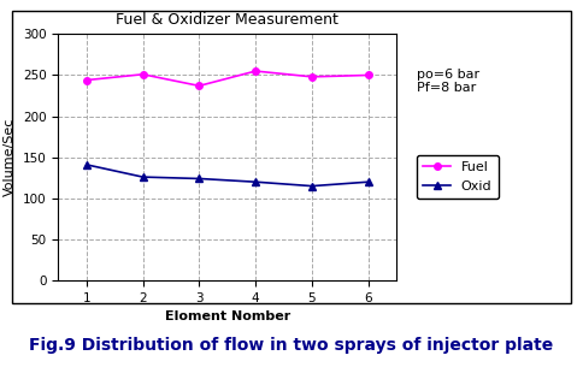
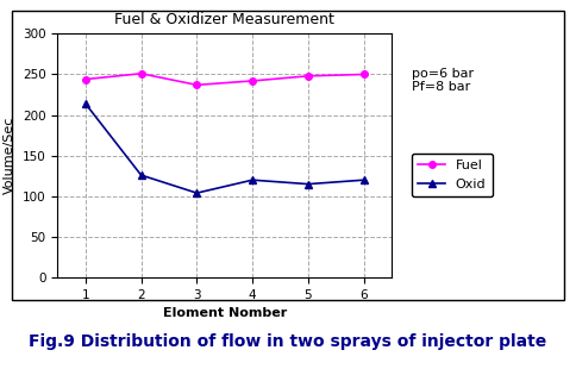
Oxid/1: 141 -> 214
Oxid/3: 124 -> 104
Fuel/4: 255 -> 242
